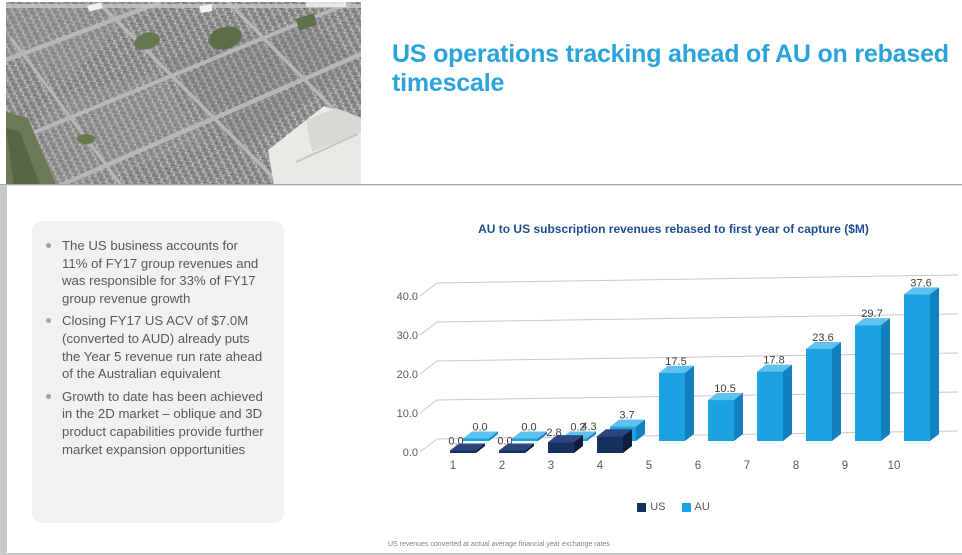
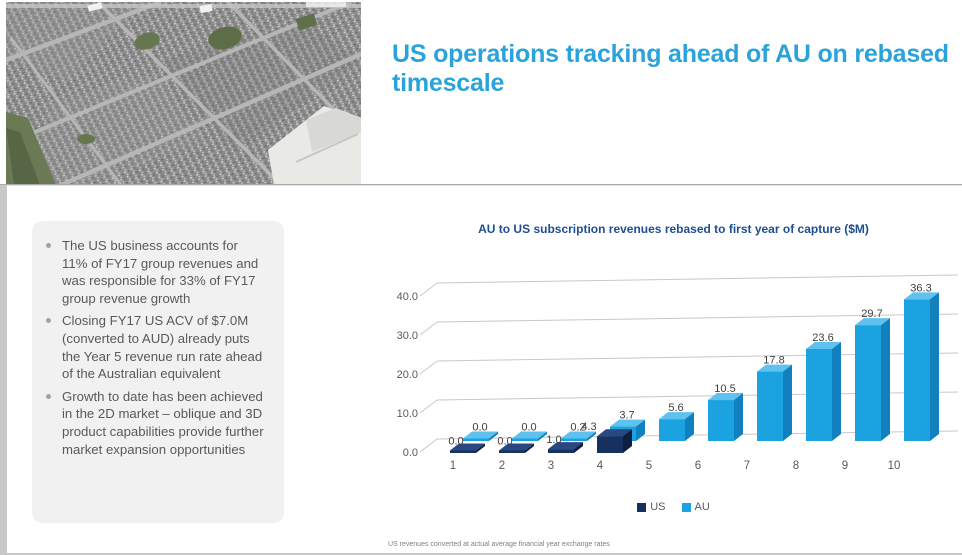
US/3: 2.8 -> 1.0
AU/5: 17.5 -> 5.6
AU/10: 37.6 -> 36.3
